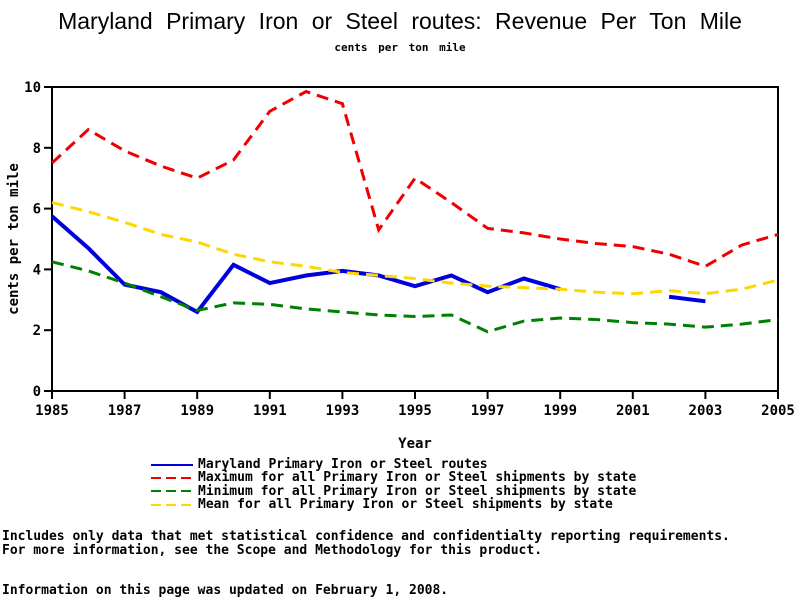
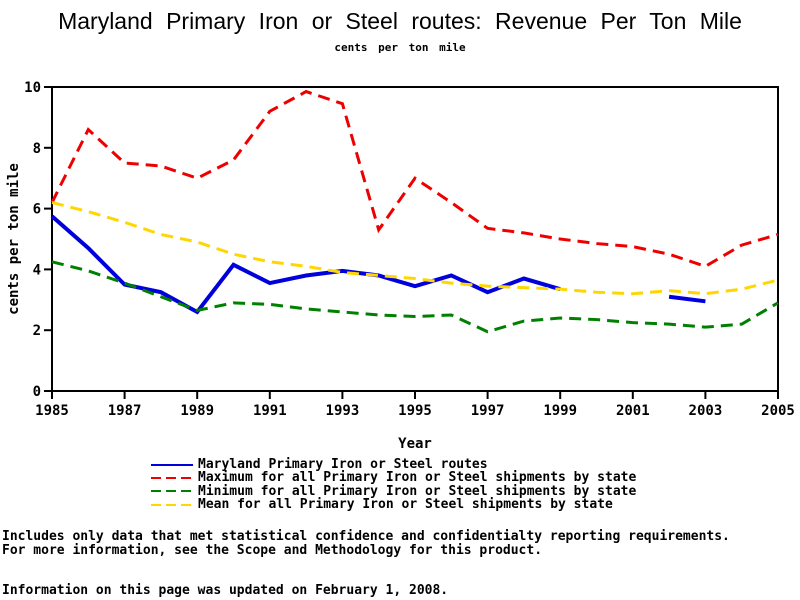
Maximum for all Primary Iron or Steel shipments by state/1985: 7.5 -> 6.2
Maximum for all Primary Iron or Steel shipments by state/1987: 7.9 -> 7.5
Minimum for all Primary Iron or Steel shipments by state/2005: 2.4 -> 2.9
